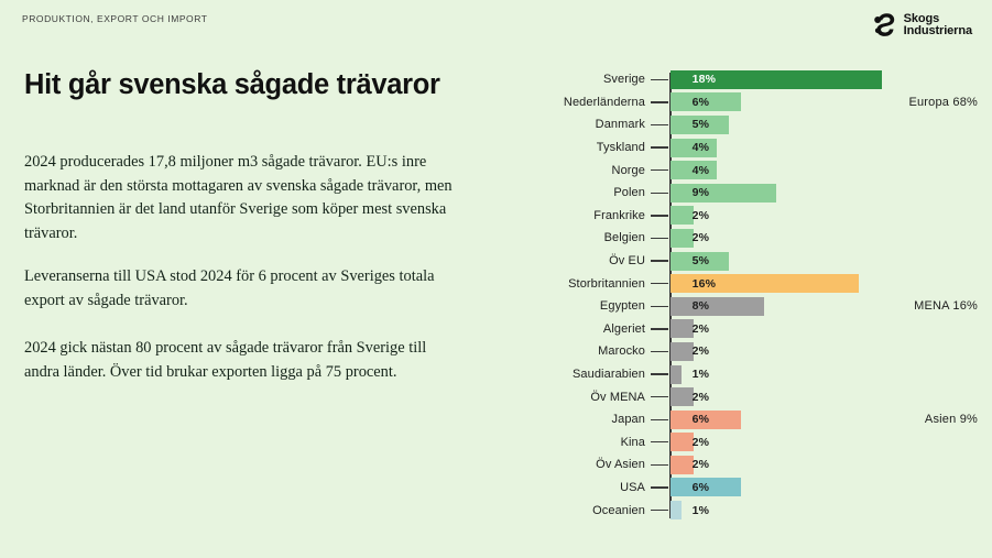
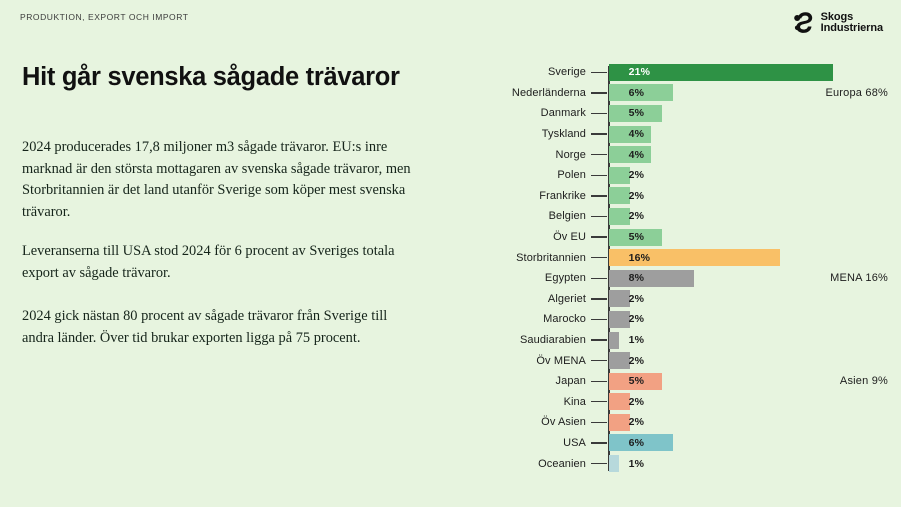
Sverige: 18% -> 21%
Polen: 9% -> 2%
Japan: 6% -> 5%
